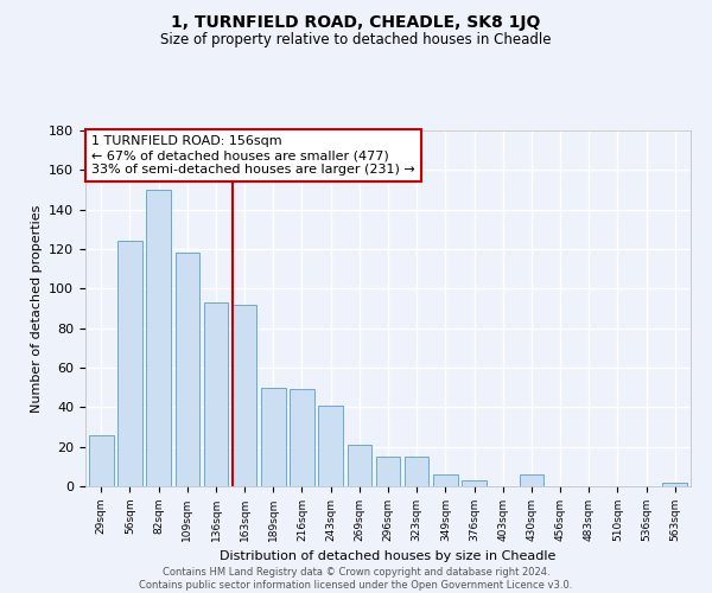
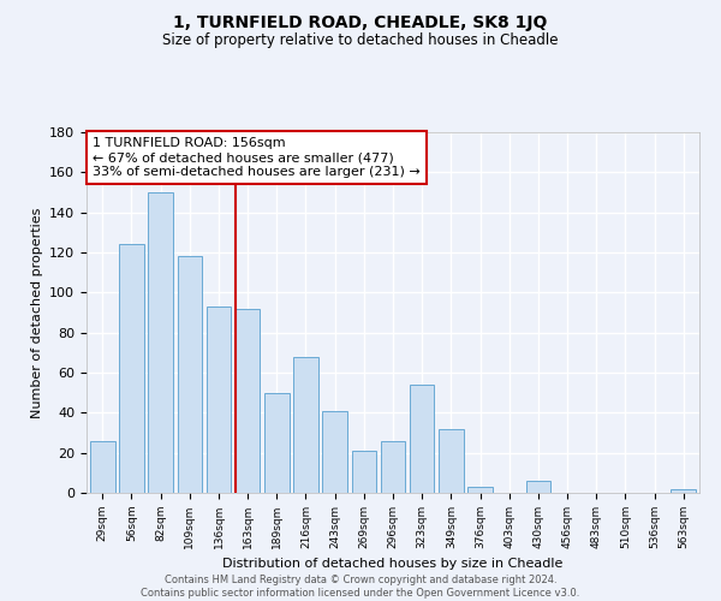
216sqm: 49 -> 68
296sqm: 15 -> 26
323sqm: 15 -> 54
349sqm: 6 -> 32
